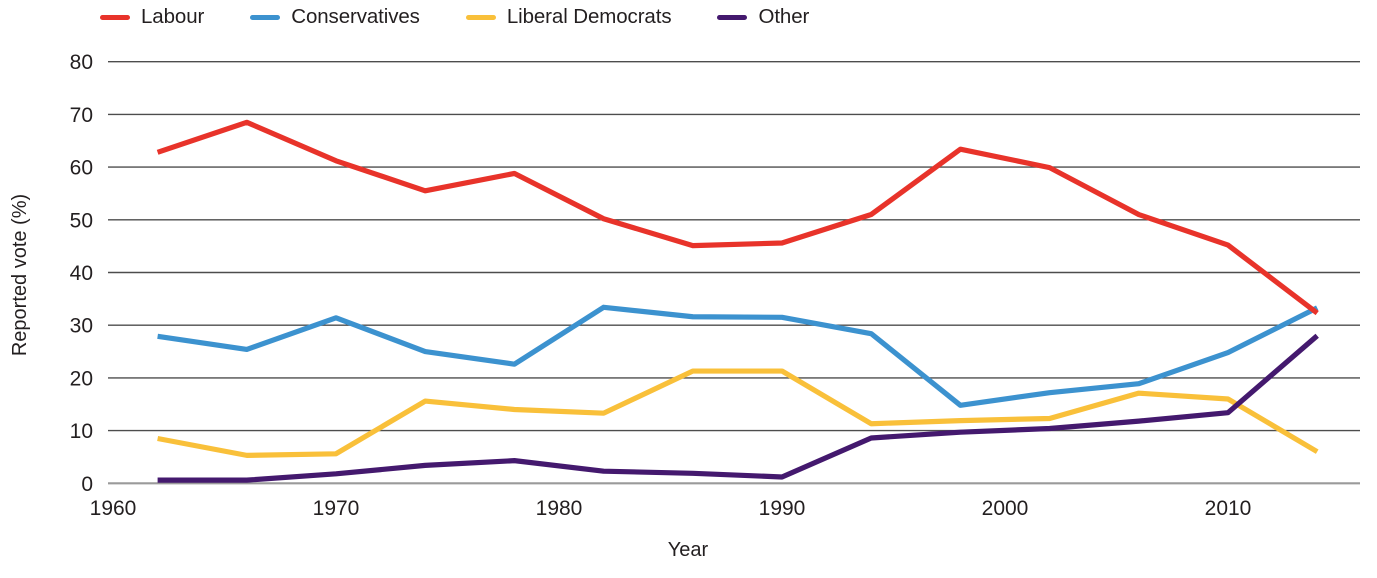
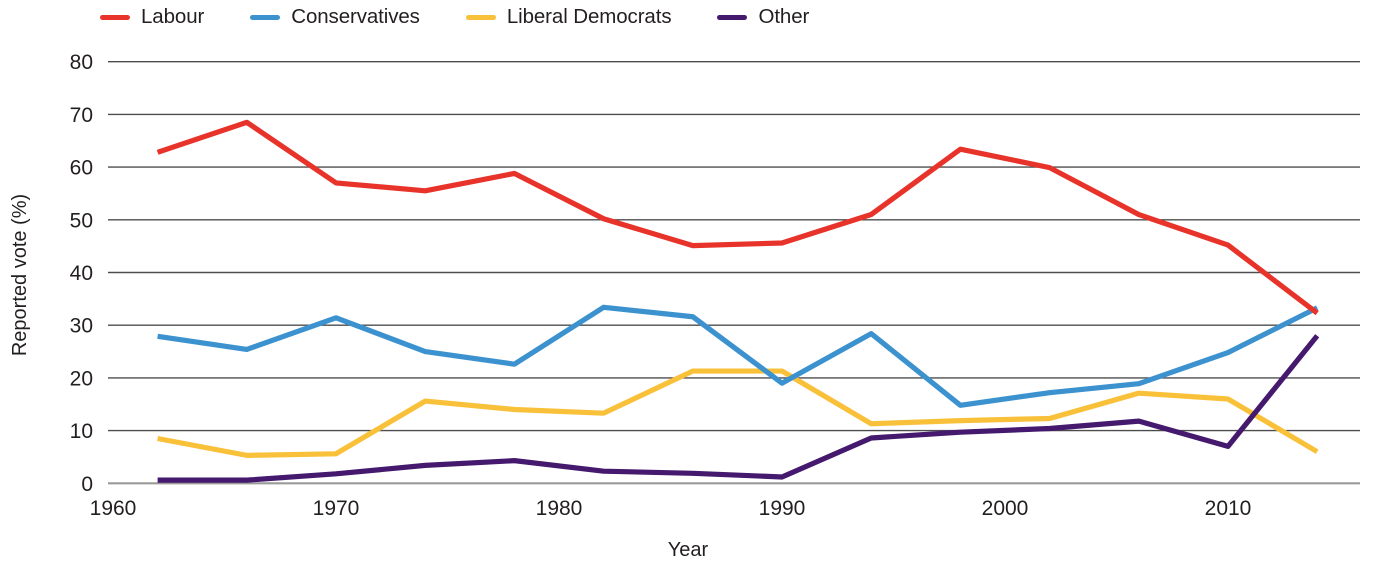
Labour/1970: 61 -> 57
Conservatives/1990: 32 -> 19
Other/2010: 13 -> 7
